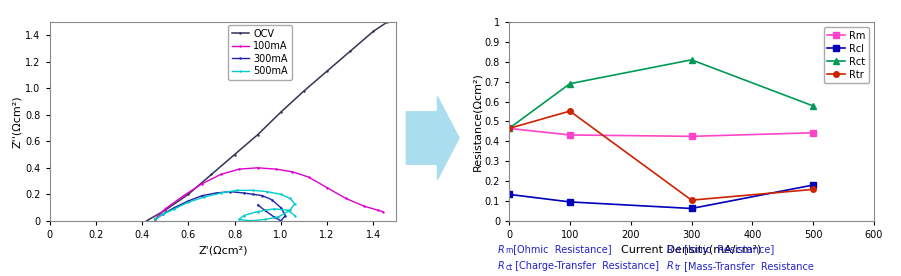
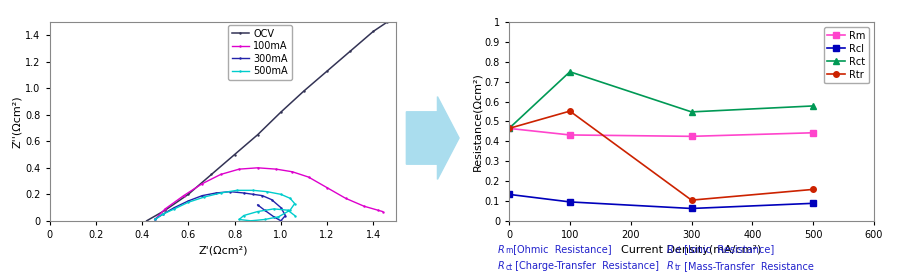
Rct/100: 0.69 -> 0.75
Rct/300: 0.81 -> 0.55
Rcl/500: 0.18 -> 0.09
